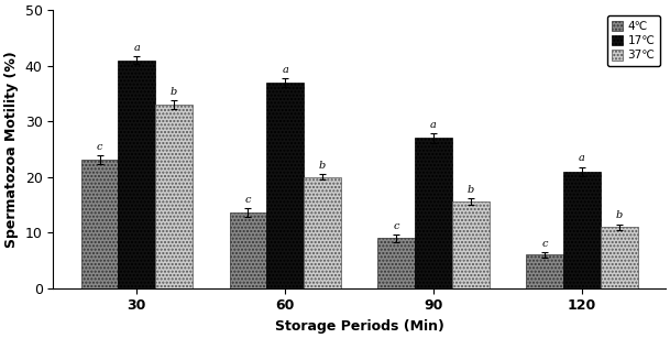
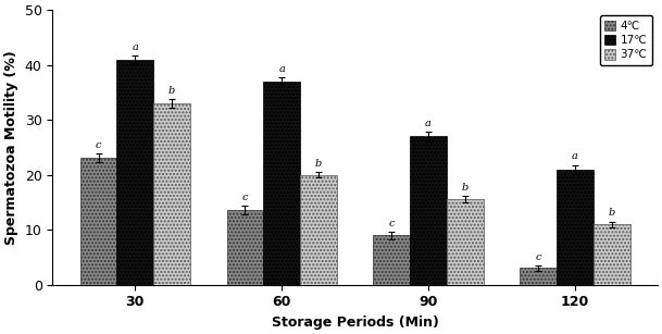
4℃/120: 6.0 -> 3.0
